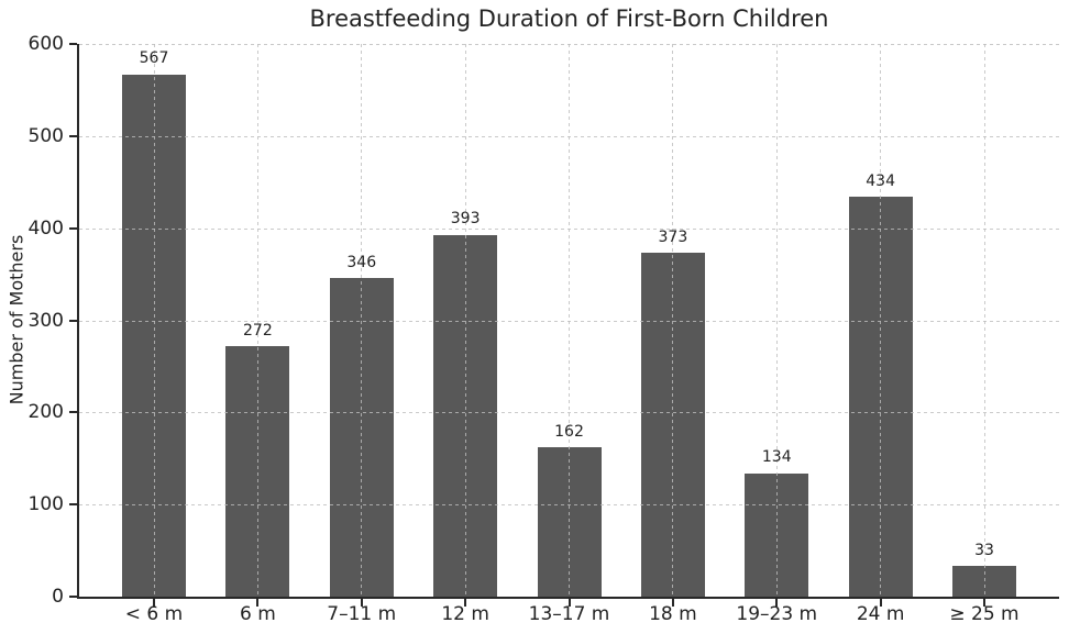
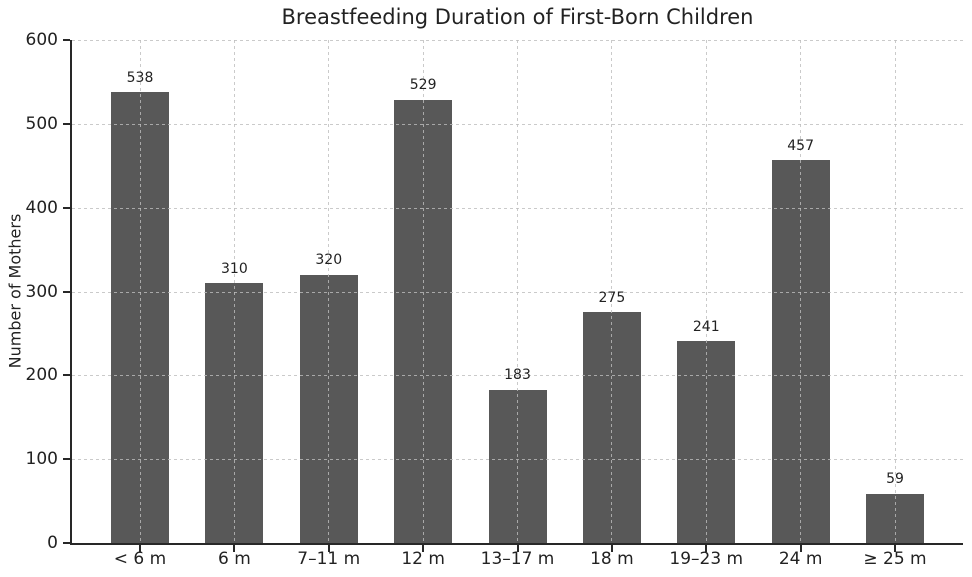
< 6 m: 567 -> 538
6 m: 272 -> 310
7–11 m: 346 -> 320
12 m: 393 -> 529
13–17 m: 162 -> 183
18 m: 373 -> 275
19–23 m: 134 -> 241
24 m: 434 -> 457
≥ 25 m: 33 -> 59
